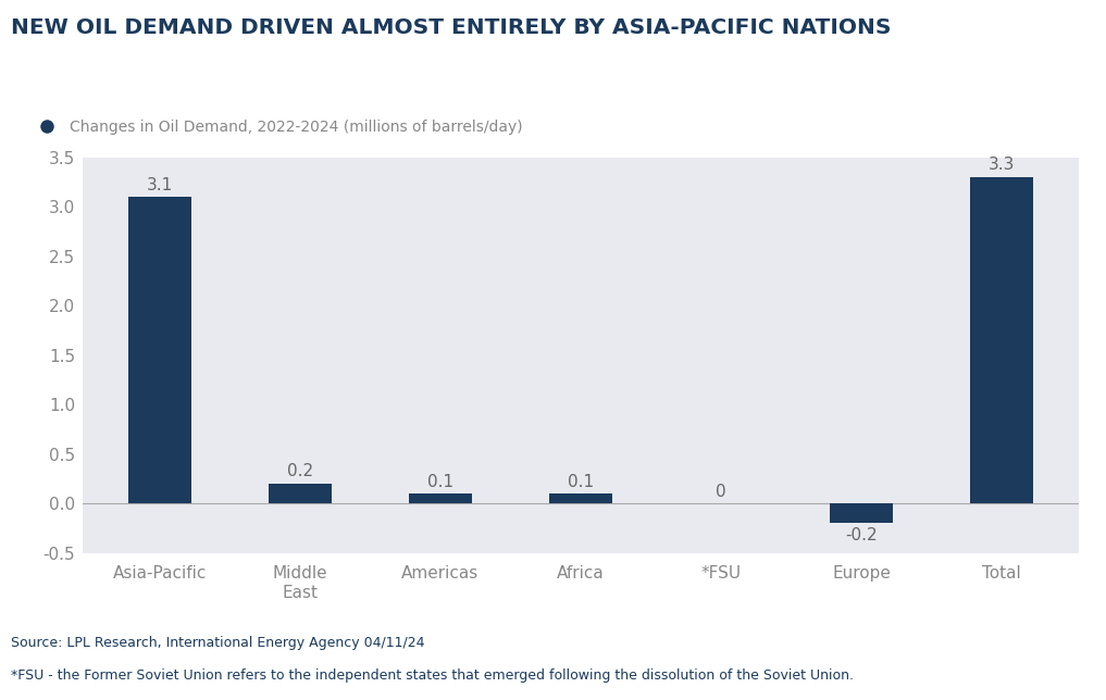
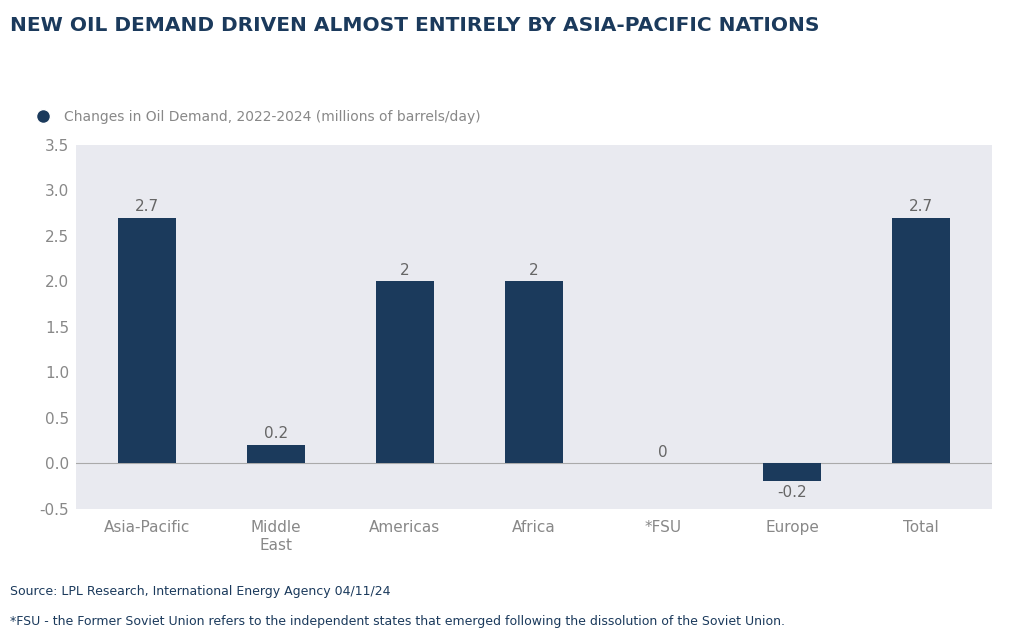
Asia-Pacific: 3.1 -> 2.7
Americas: 0.1 -> 2
Africa: 0.1 -> 2
Total: 3.3 -> 2.7
